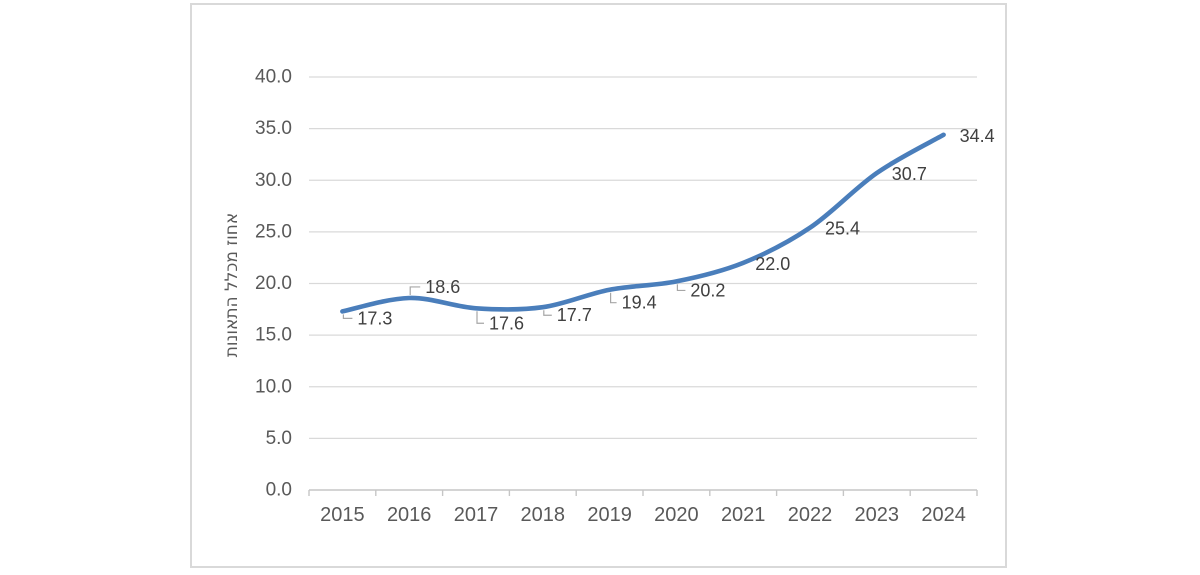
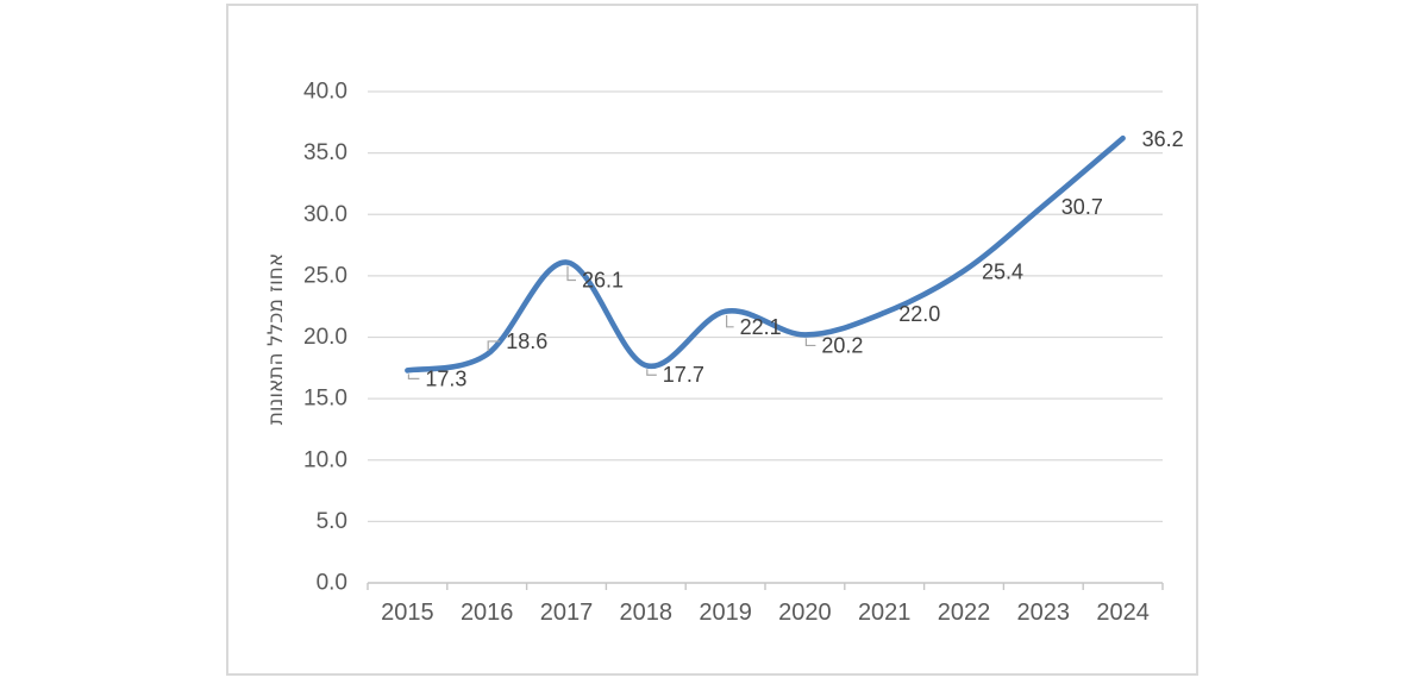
2017: 17.6 -> 26.1
2019: 19.4 -> 22.1
2024: 34.4 -> 36.2
